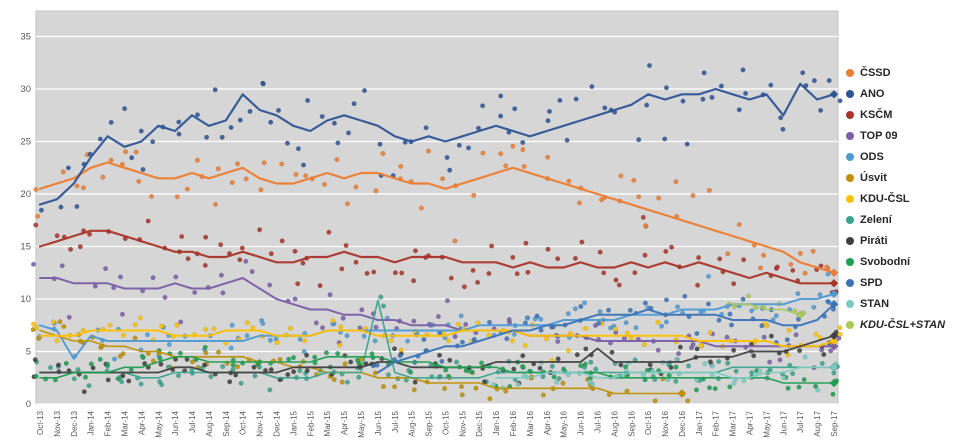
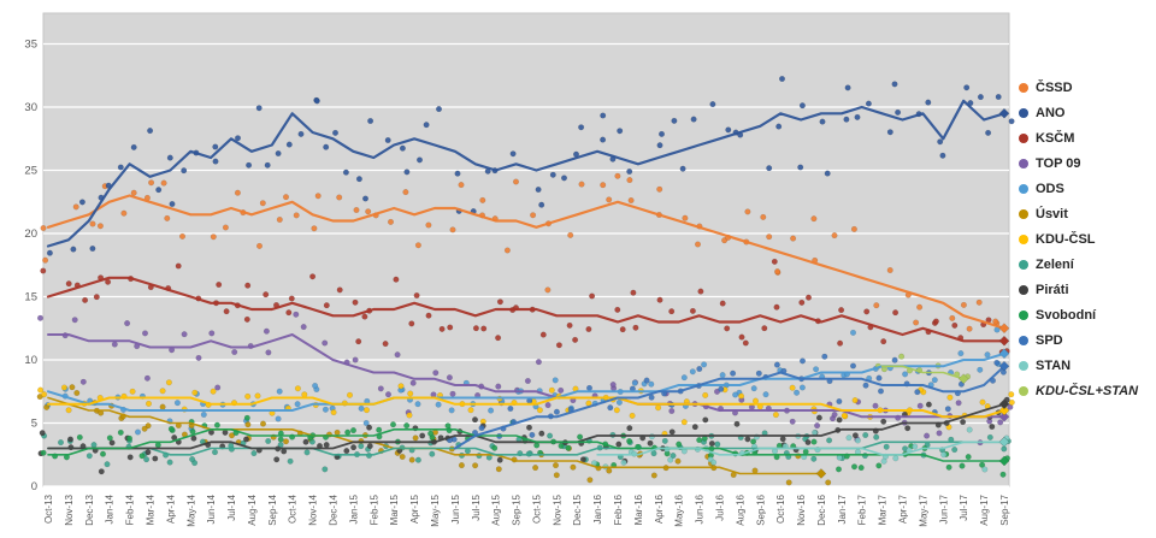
ODS/Dec-13: 4.3 -> 6.5
Zelení/Jun-15: 9.9 -> 3.0
Piráti/Jul-16: 5.3 -> 4.0
